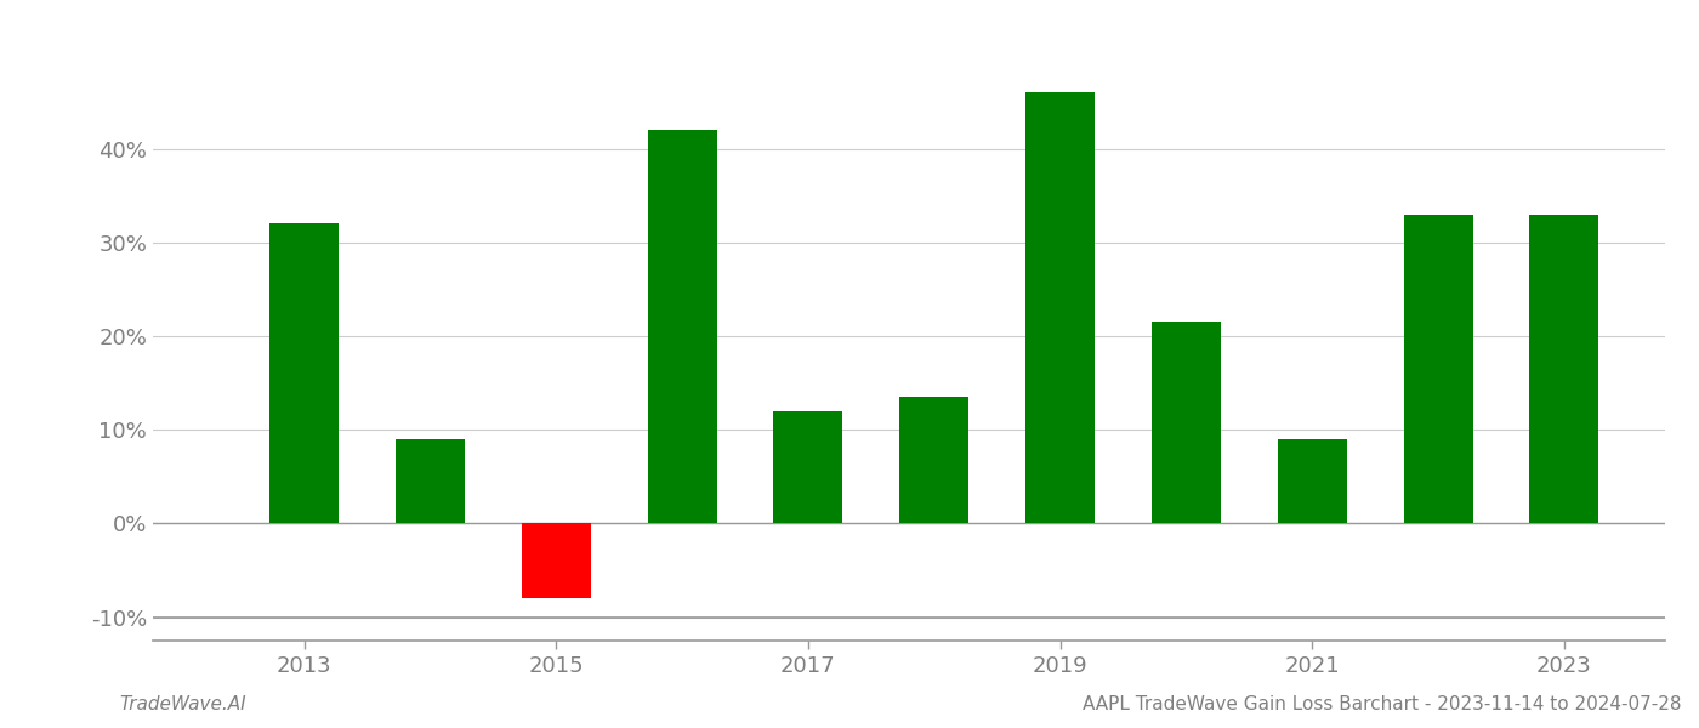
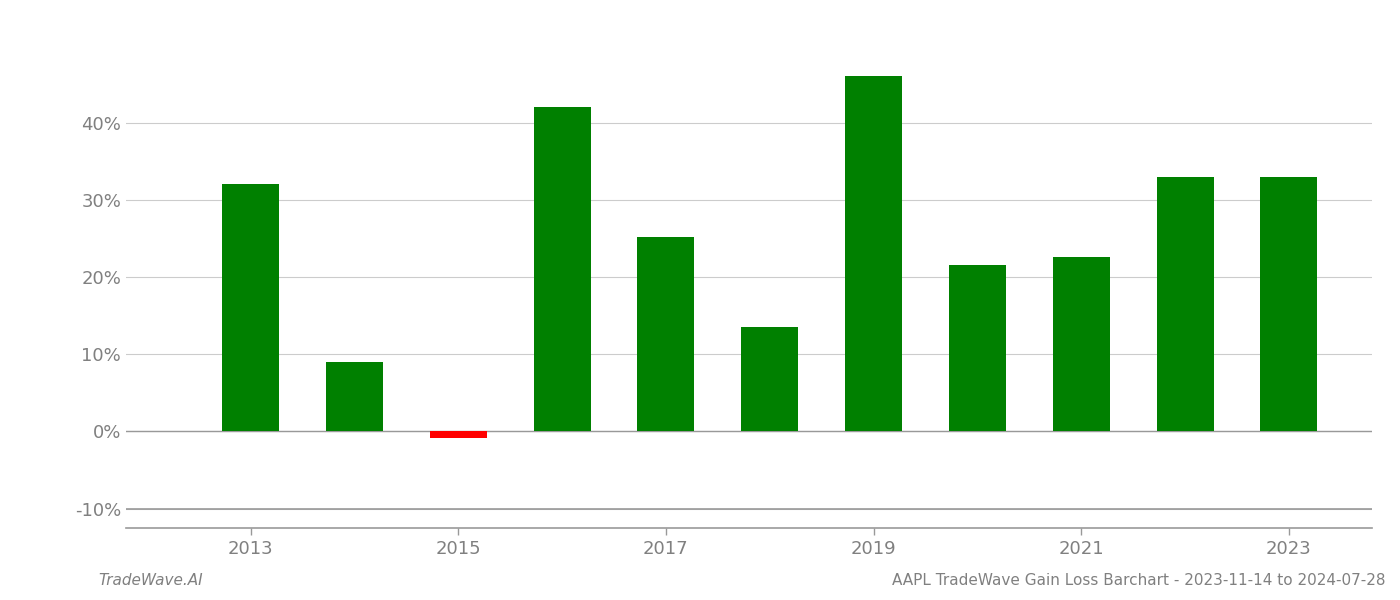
2015: -8.0% -> -0.8%
2017: 12.0% -> 25.2%
2021: 9.0% -> 22.6%
